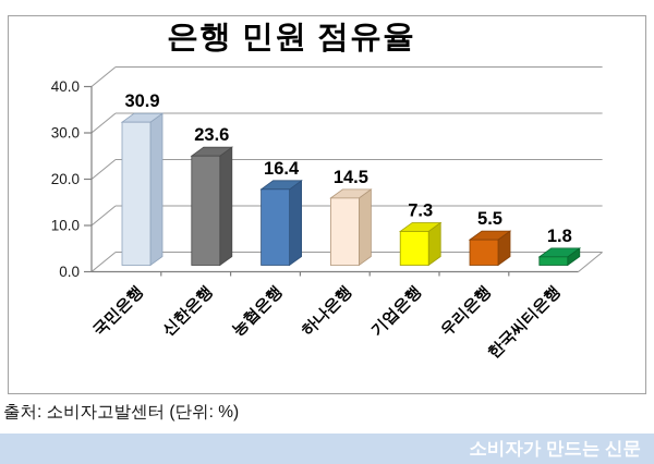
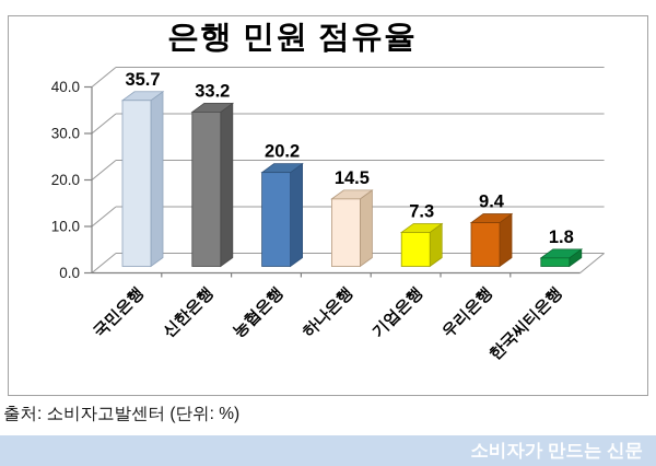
국민은행: 30.9 -> 35.7
신한은행: 23.6 -> 33.2
농협은행: 16.4 -> 20.2
우리은행: 5.5 -> 9.4
